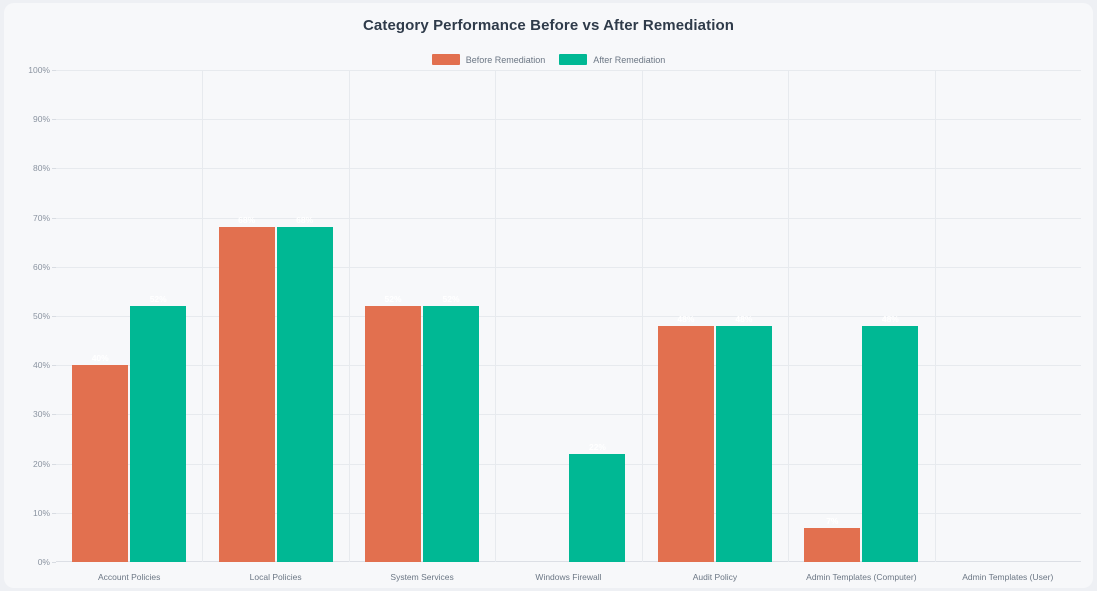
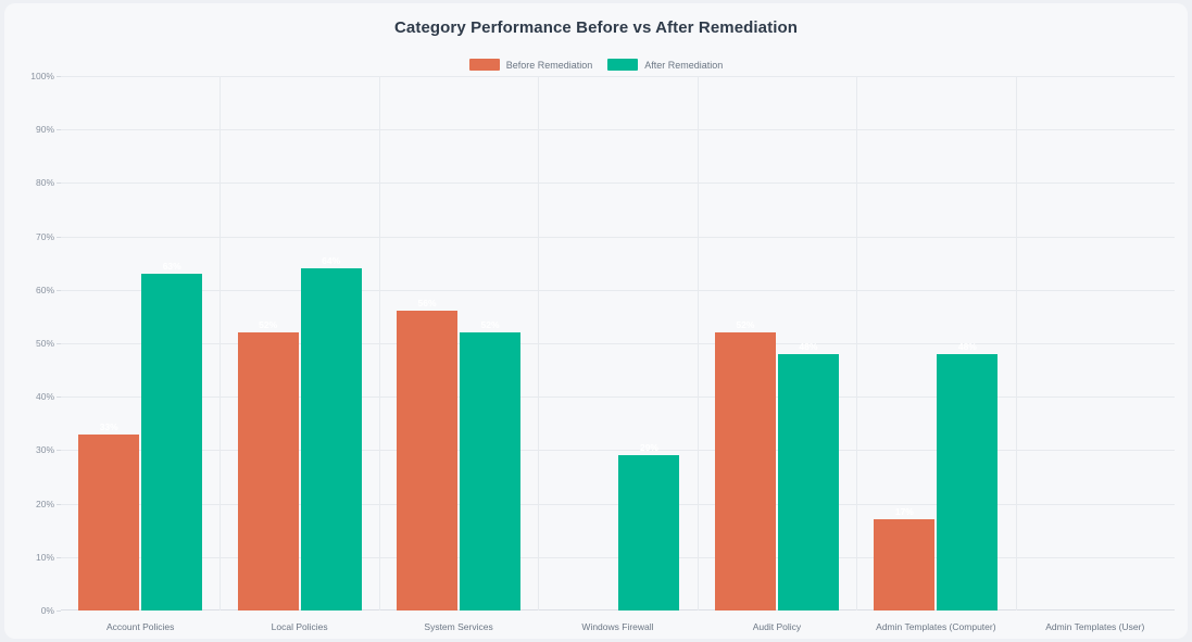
Before Remediation/Account Policies: 40% -> 33%
After Remediation/Account Policies: 52% -> 63%
Before Remediation/Local Policies: 68% -> 52%
After Remediation/Local Policies: 68% -> 64%
Before Remediation/System Services: 52% -> 56%
After Remediation/Windows Firewall: 22% -> 29%
Before Remediation/Audit Policy: 48% -> 52%
Before Remediation/Admin Templates (Computer): 7% -> 17%
